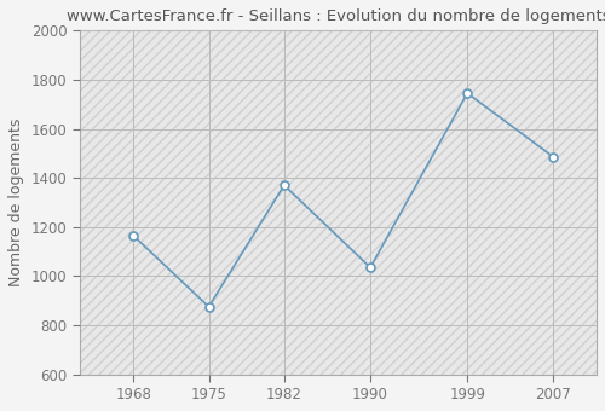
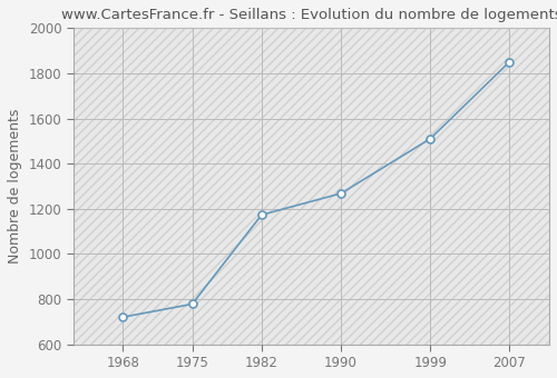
1968: 1165 -> 720
1975: 875 -> 778
1982: 1370 -> 1173
1990: 1035 -> 1268
1999: 1745 -> 1510
2007: 1485 -> 1851
